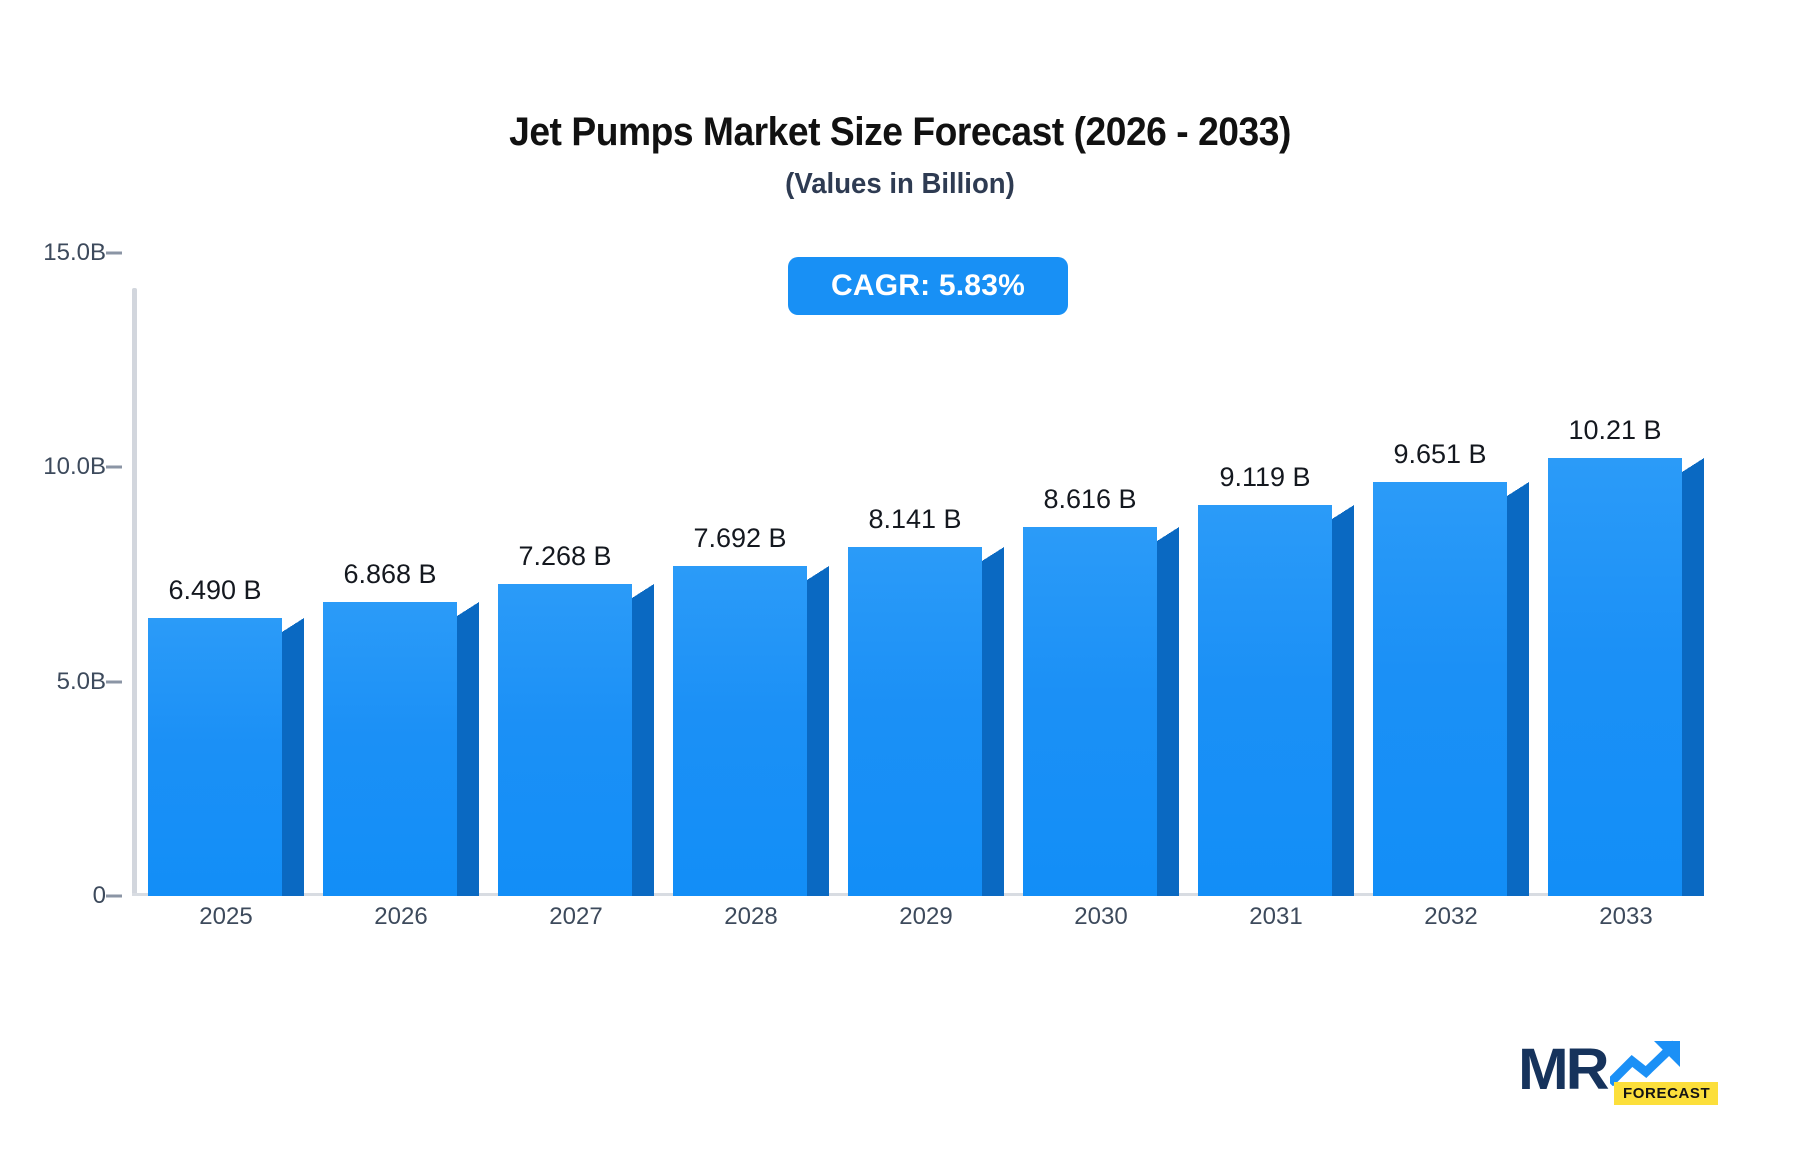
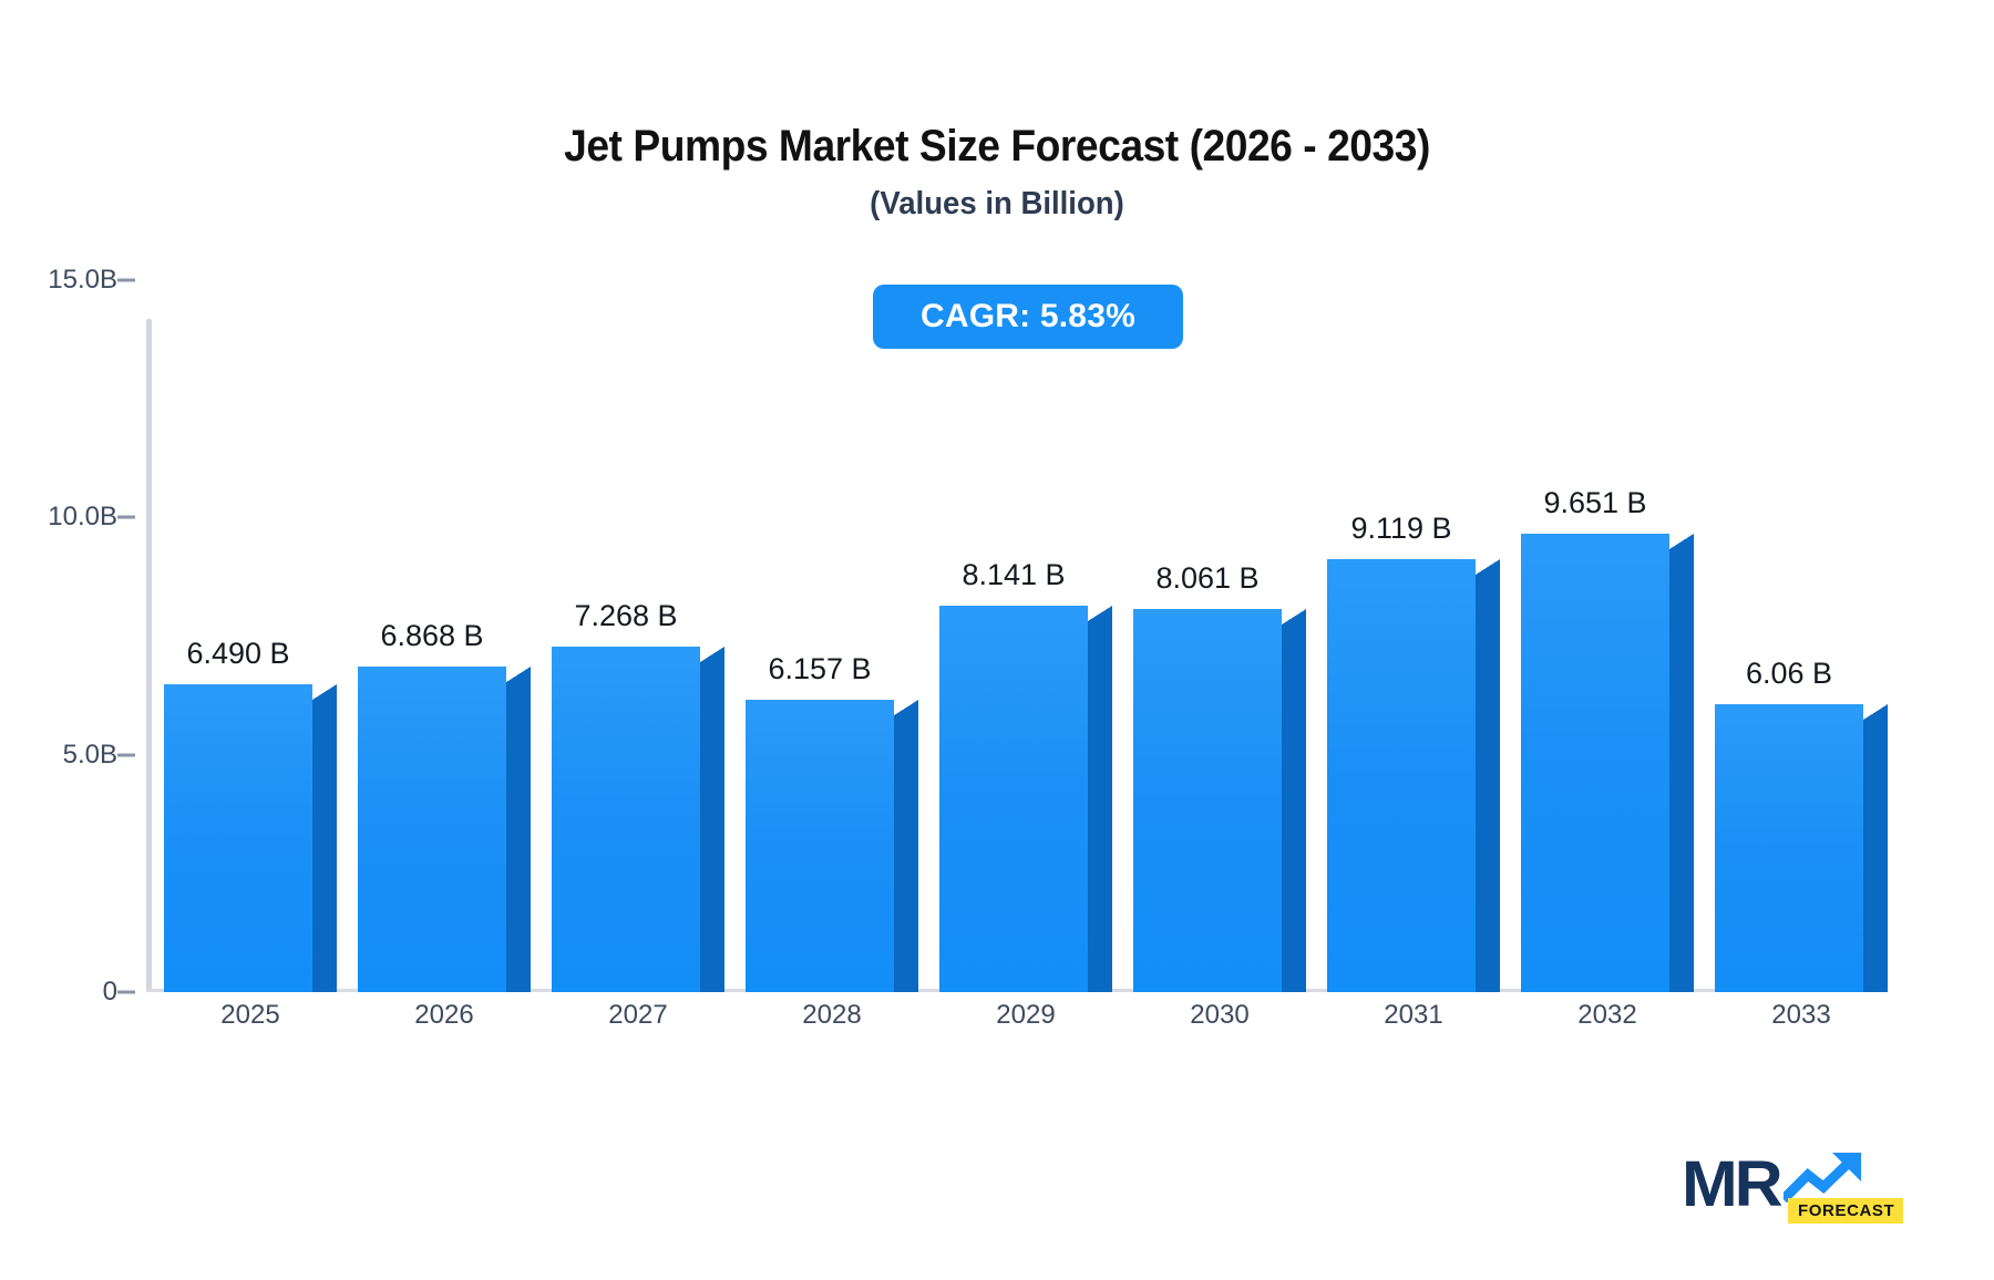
2028: 7.692 -> 6.157
2030: 8.616 -> 8.061
2033: 10.21 -> 6.06
